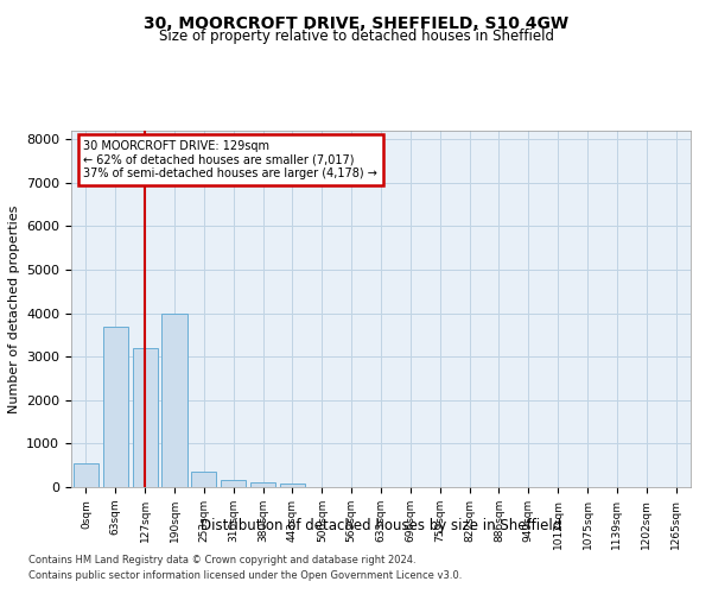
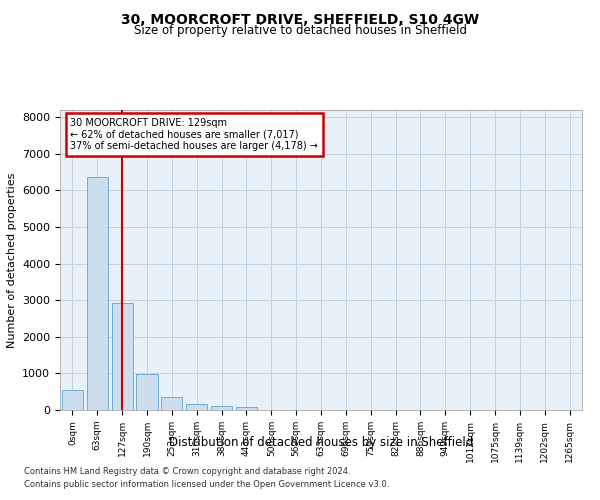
63sqm: 3700 -> 6380
127sqm: 3200 -> 2920
190sqm: 4000 -> 990
